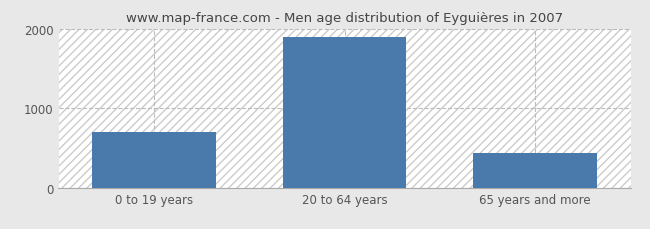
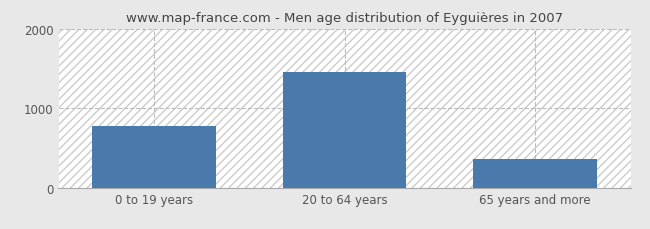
0 to 19 years: 700 -> 780
20 to 64 years: 1900 -> 1460
65 years and more: 430 -> 360
